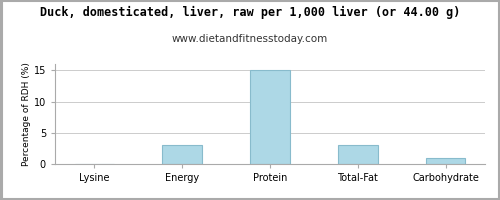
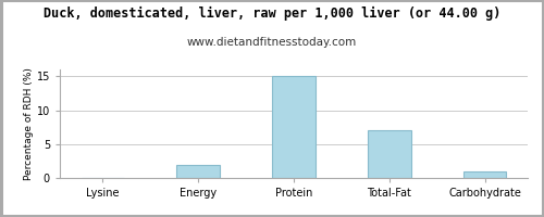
Energy: 3 -> 2
Total-Fat: 3 -> 7
